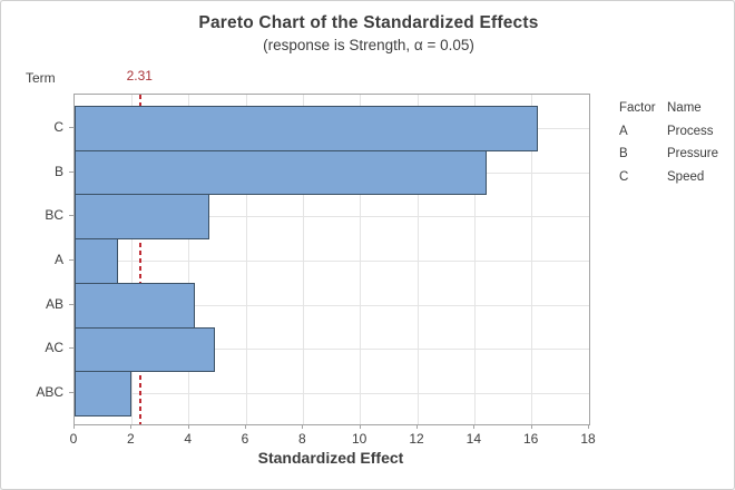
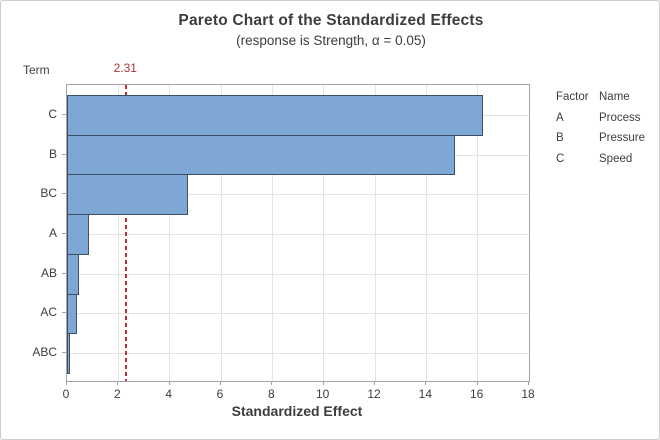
B: 14.4 -> 15.1
A: 1.5 -> 0.9
AB: 4.2 -> 0.5
AC: 4.9 -> 0.4
ABC: 2.0 -> 0.1
